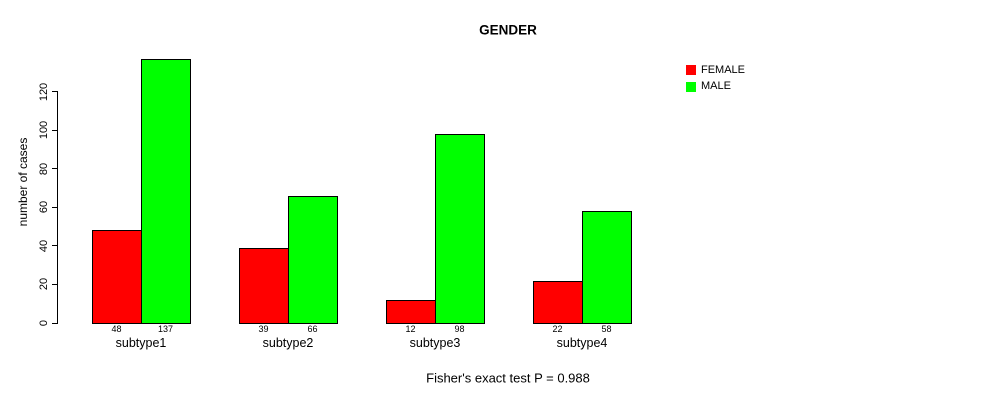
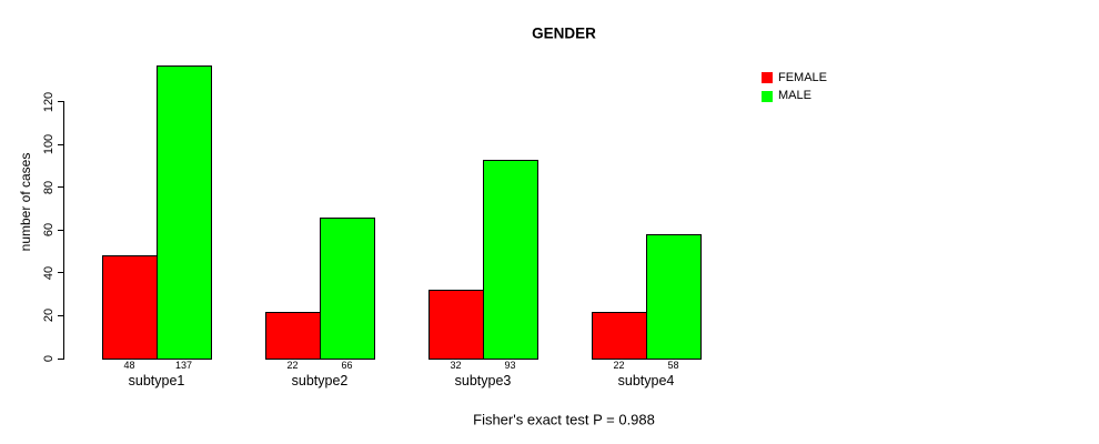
FEMALE/subtype2: 39 -> 22
FEMALE/subtype3: 12 -> 32
MALE/subtype3: 98 -> 93
